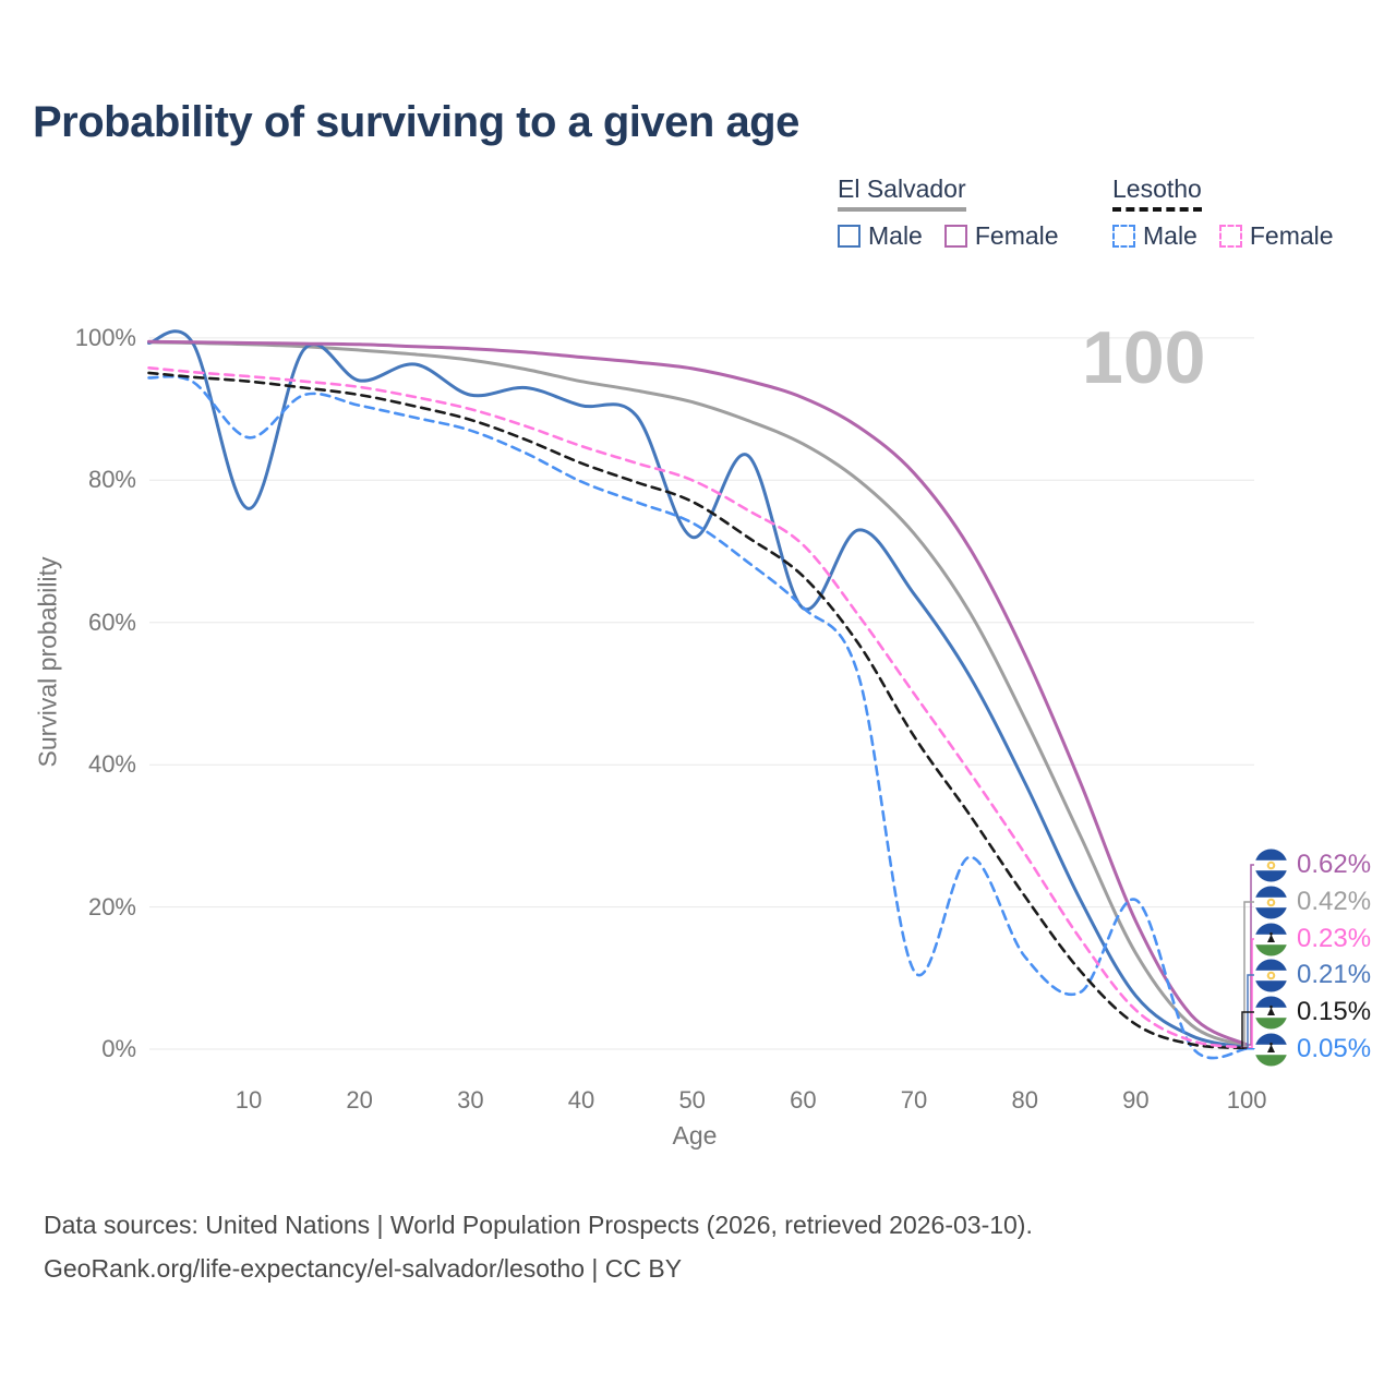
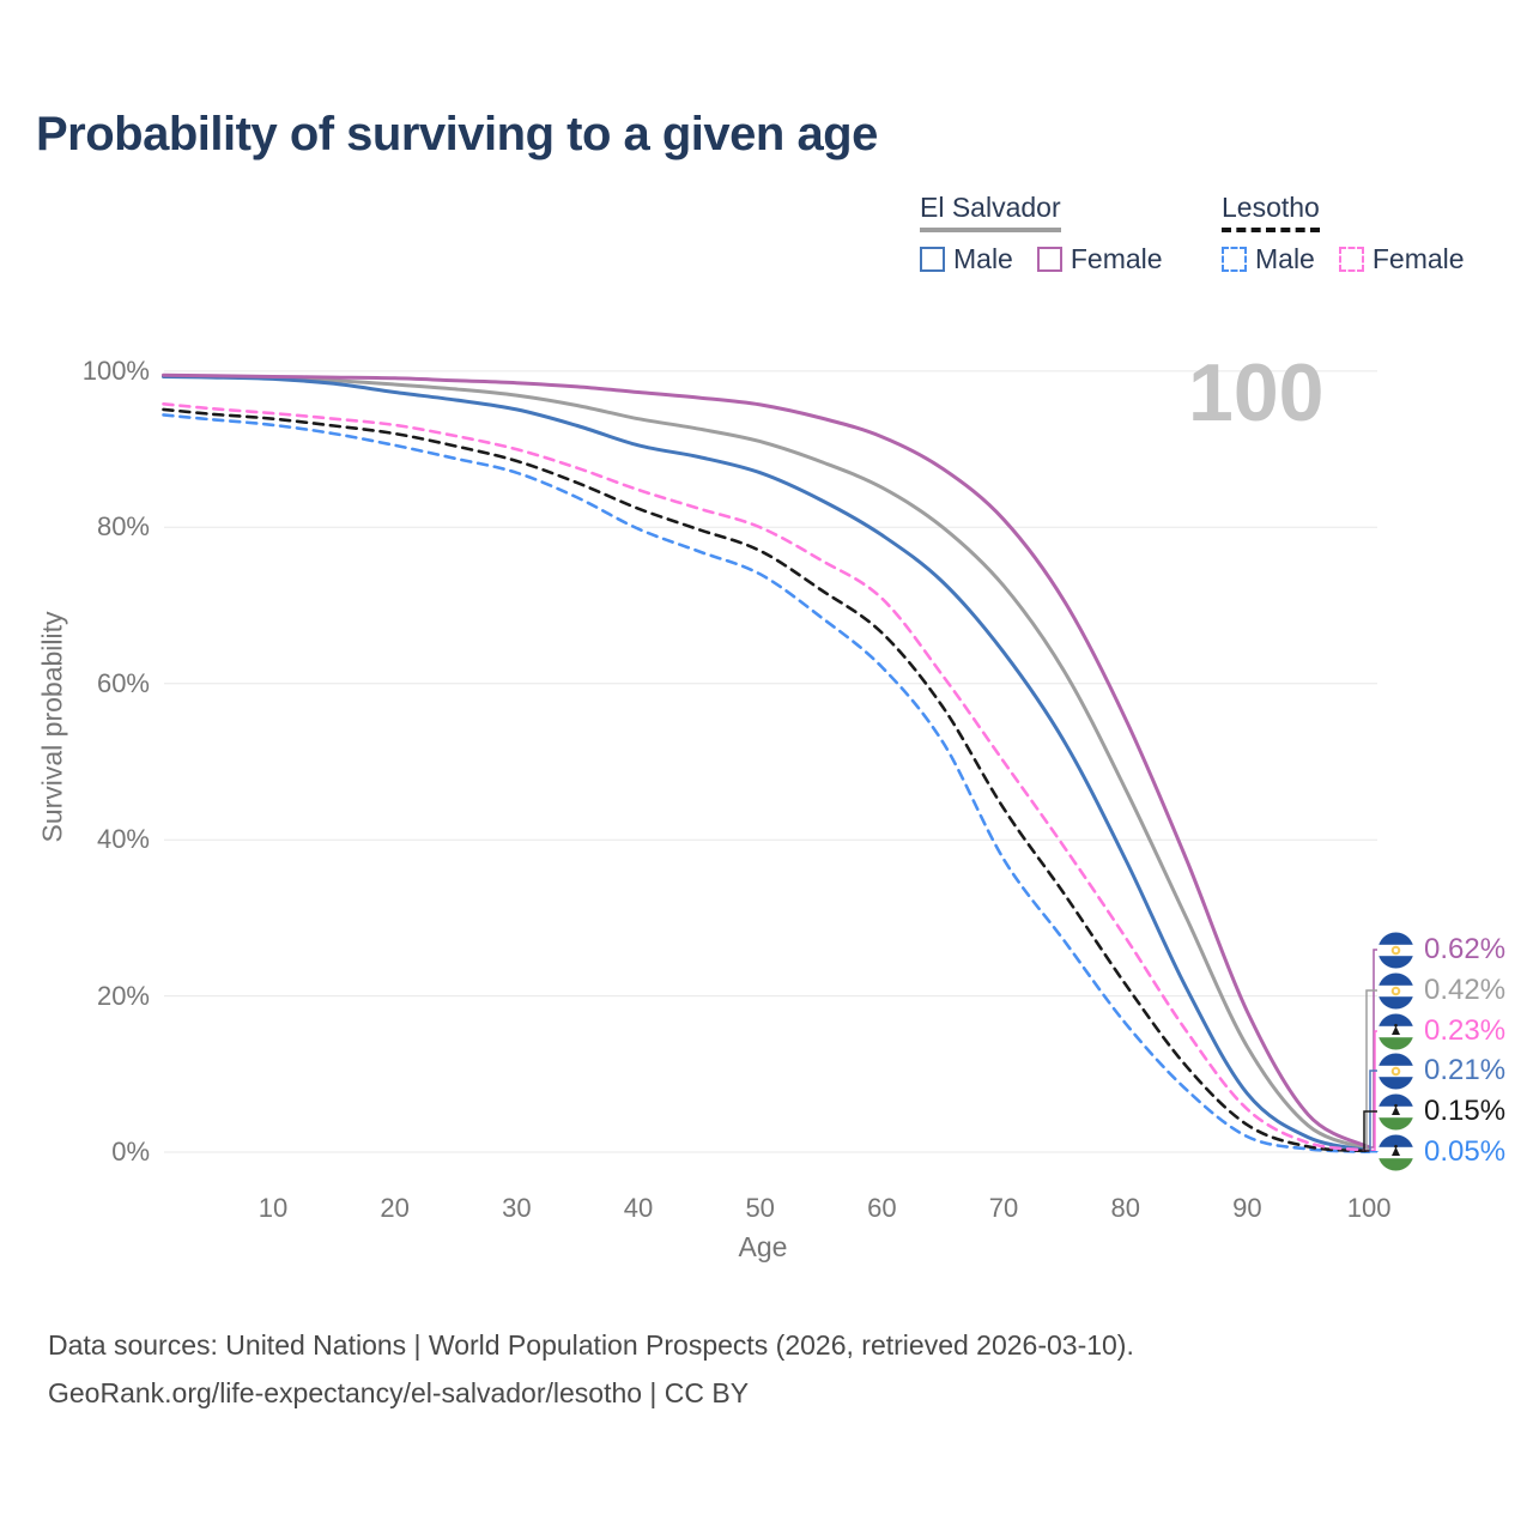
El Salvador Male/10: 76% -> 99%
Lesotho Male/10: 86% -> 93%
El Salvador Male/20: 94% -> 97%
El Salvador Male/30: 92% -> 95%
El Salvador Male/50: 72% -> 87%
El Salvador Male/60: 62% -> 79%
Lesotho Male/70: 11% -> 38%
Lesotho Male/80: 13% -> 16%
Lesotho Male/90: 21% -> 2%
